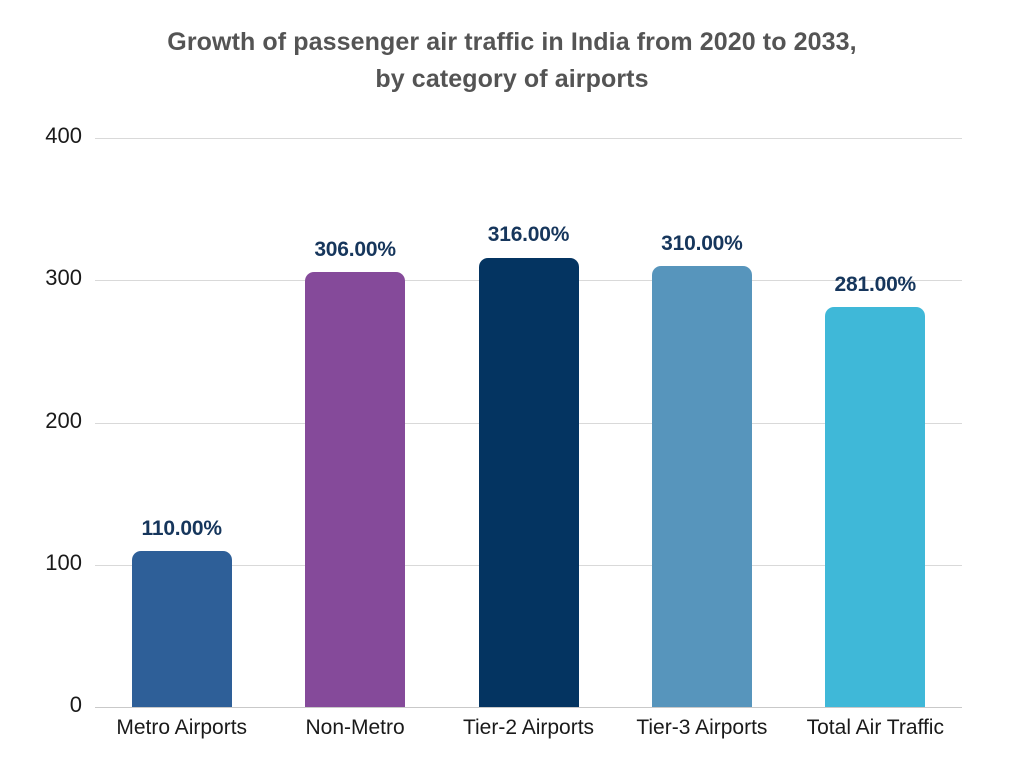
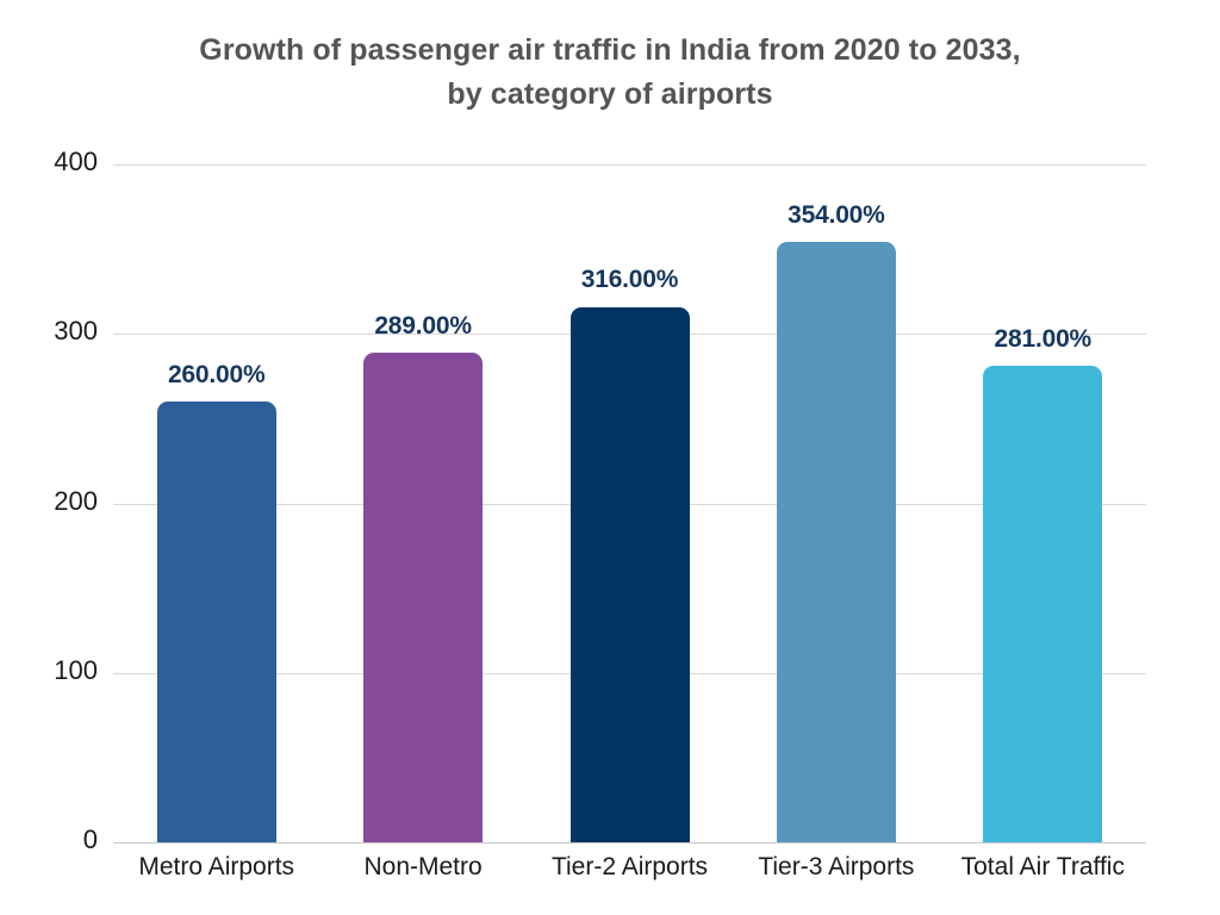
Metro Airports: 110.00% -> 260.00%
Non-Metro: 306.00% -> 289.00%
Tier-3 Airports: 310.00% -> 354.00%
